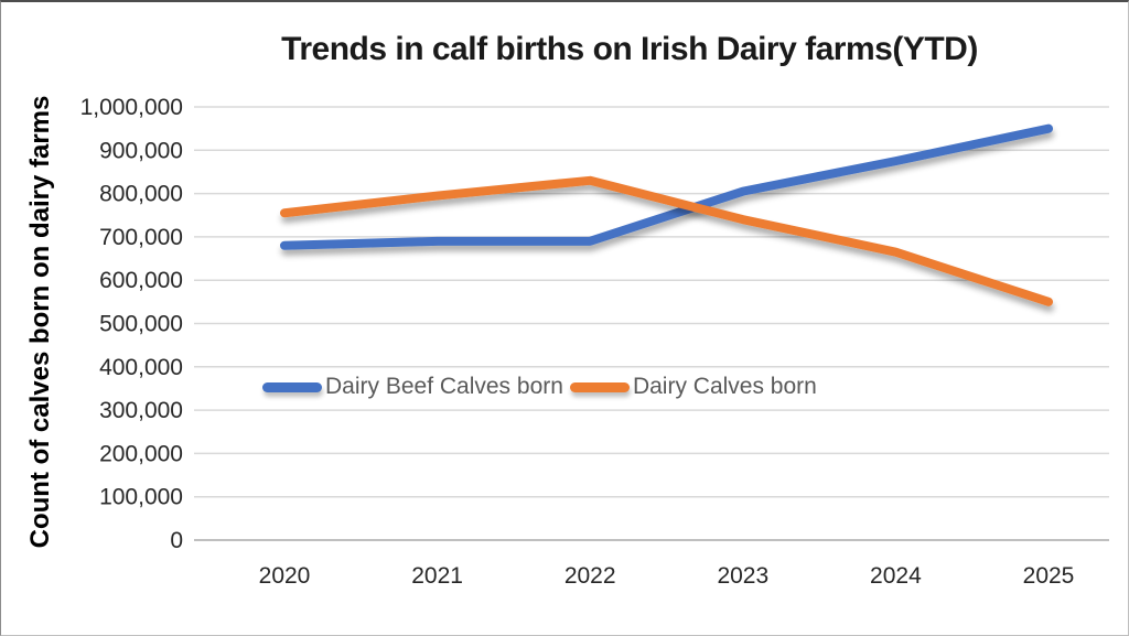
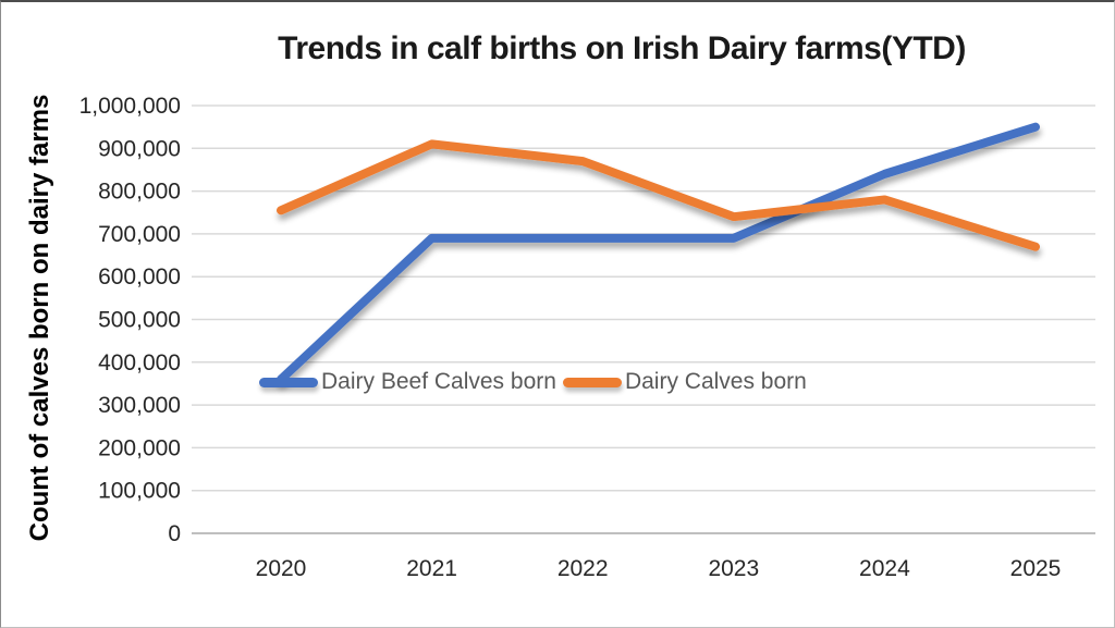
Dairy Beef Calves born/2020: 680000 -> 360000
Dairy Calves born/2021: 800000 -> 910000
Dairy Calves born/2022: 830000 -> 870000
Dairy Beef Calves born/2023: 800000 -> 690000
Dairy Beef Calves born/2024: 880000 -> 840000
Dairy Calves born/2024: 660000 -> 780000
Dairy Calves born/2025: 550000 -> 670000
